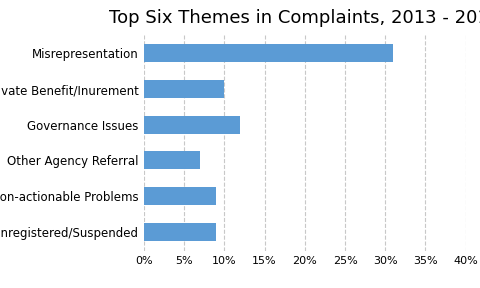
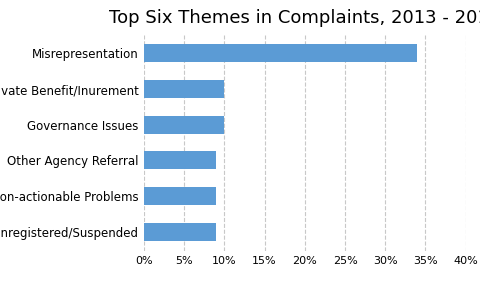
Misrepresentation: 31% -> 34%
Governance Issues: 12% -> 10%
Other Agency Referral: 7% -> 9%
